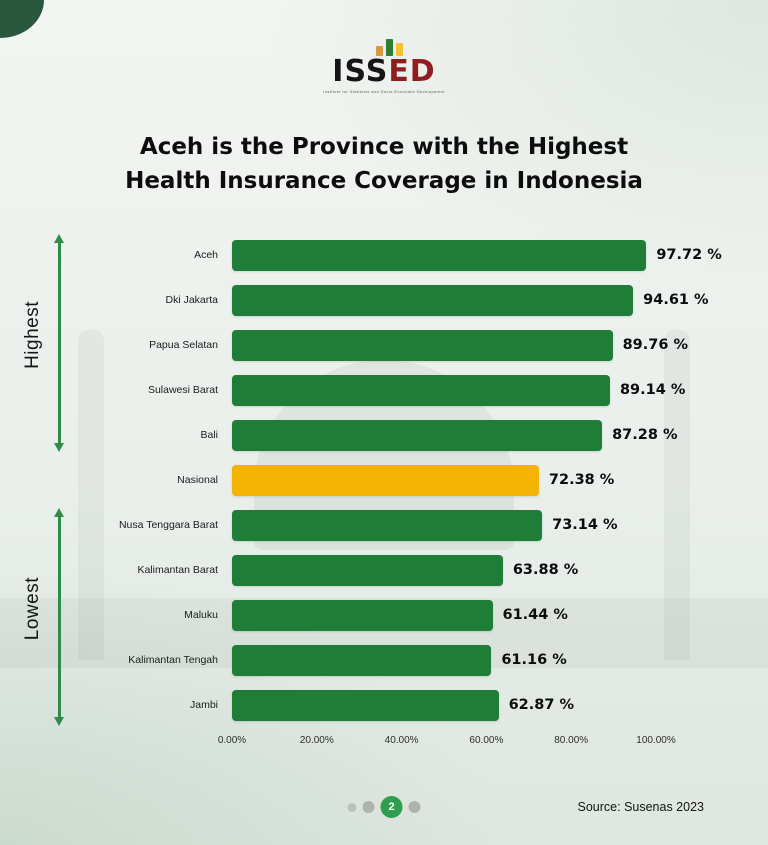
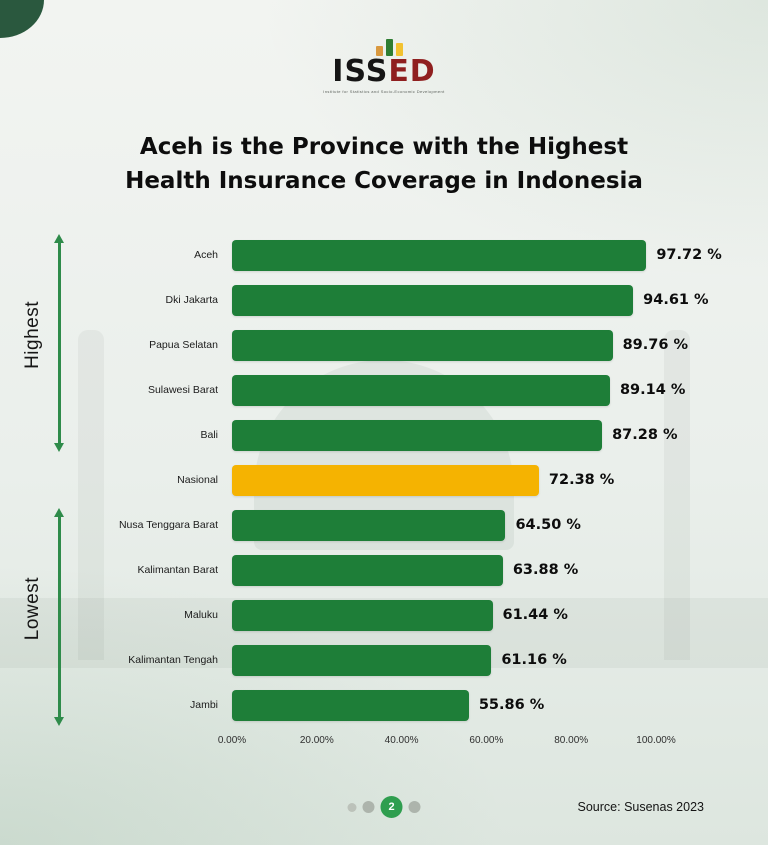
Nusa Tenggara Barat: 73.14 -> 64.50
Jambi: 62.87 -> 55.86
